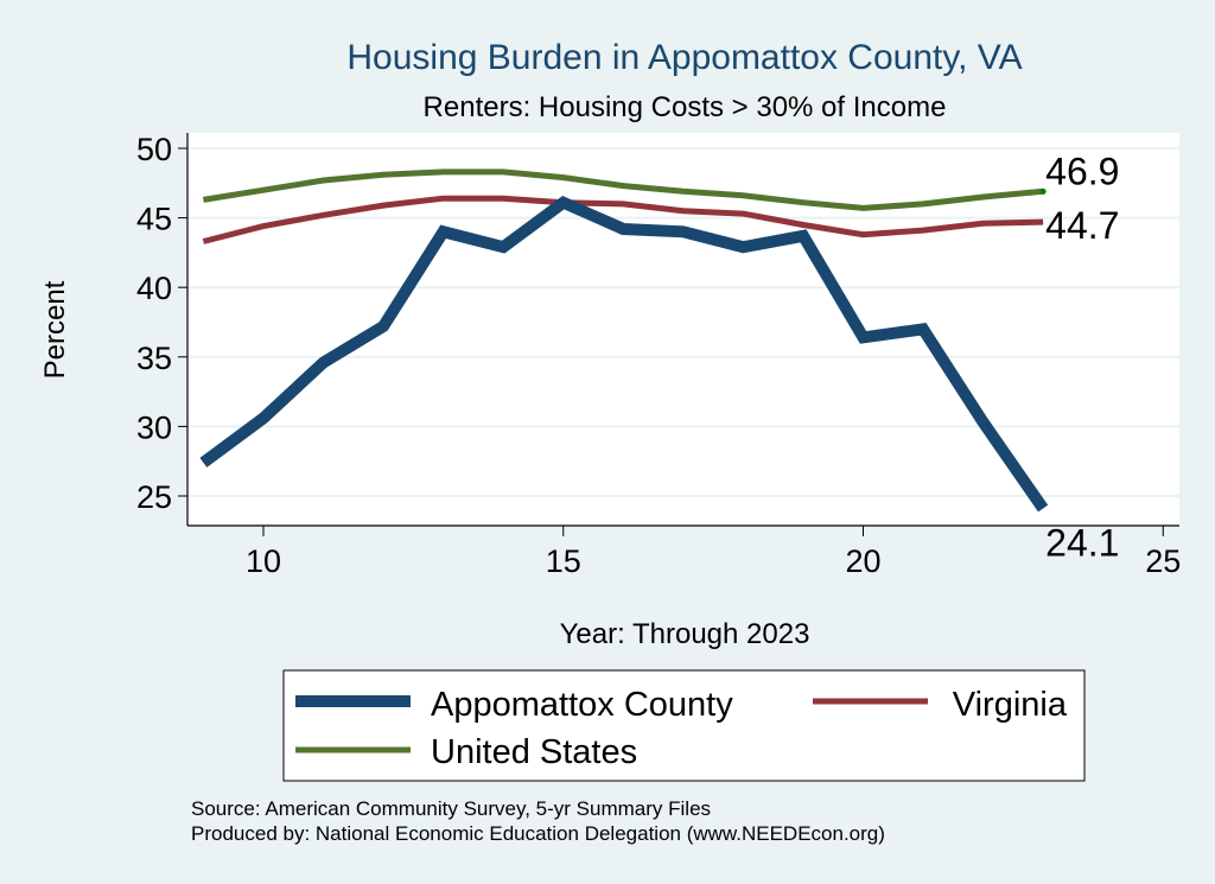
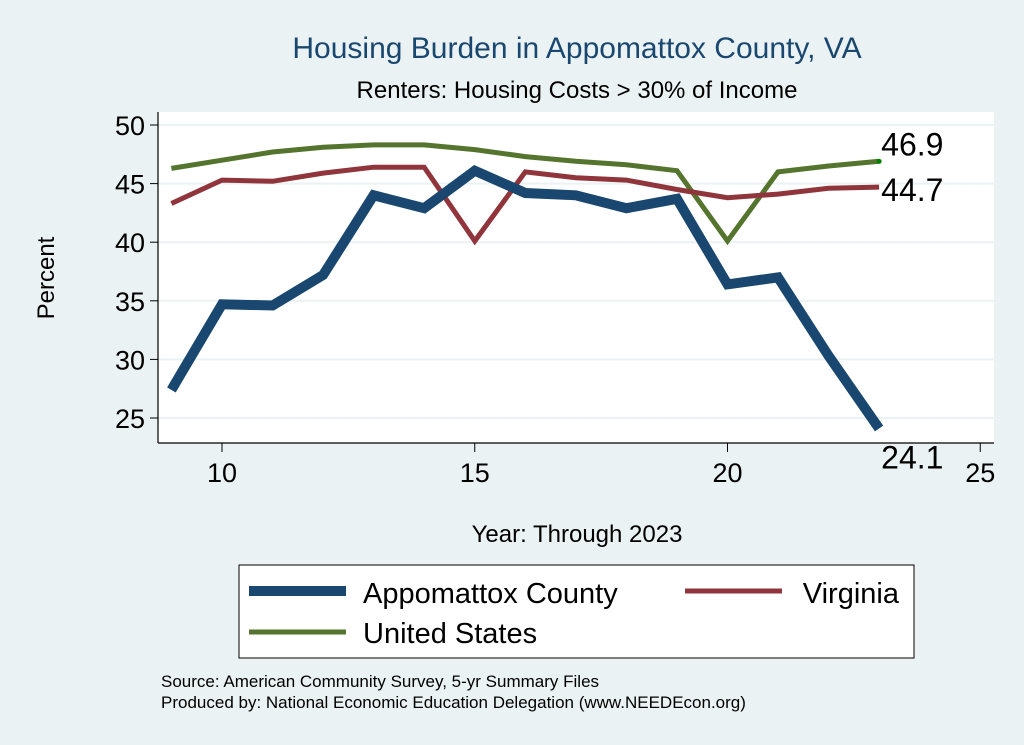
Appomattox County/10: 30.6 -> 34.7
Virginia/10: 44.4 -> 45.3
Virginia/15: 46.1 -> 40.1
United States/20: 45.7 -> 40.1
